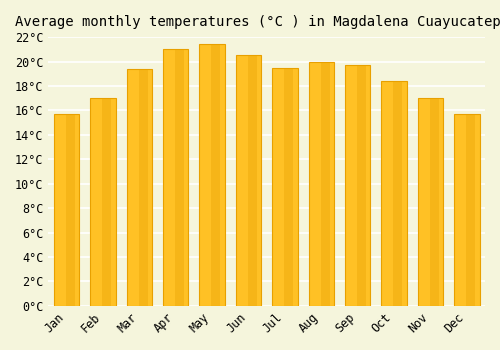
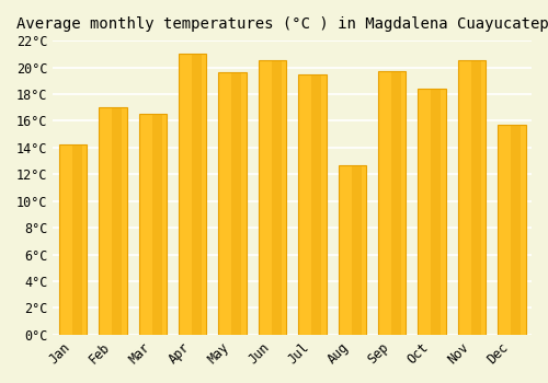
Jan: 15.7°C -> 14.2°C
Mar: 19.4°C -> 16.5°C
May: 21.4°C -> 19.6°C
Aug: 20.0°C -> 12.7°C
Nov: 17.0°C -> 20.5°C
